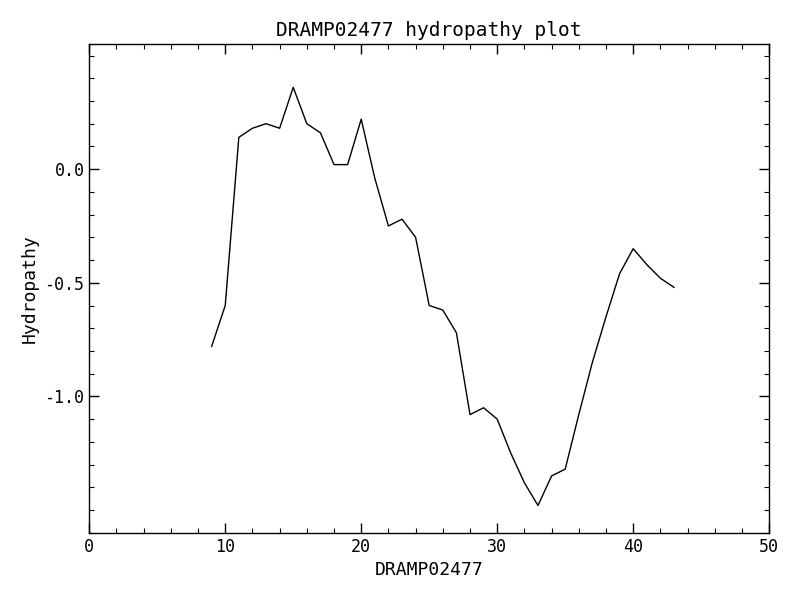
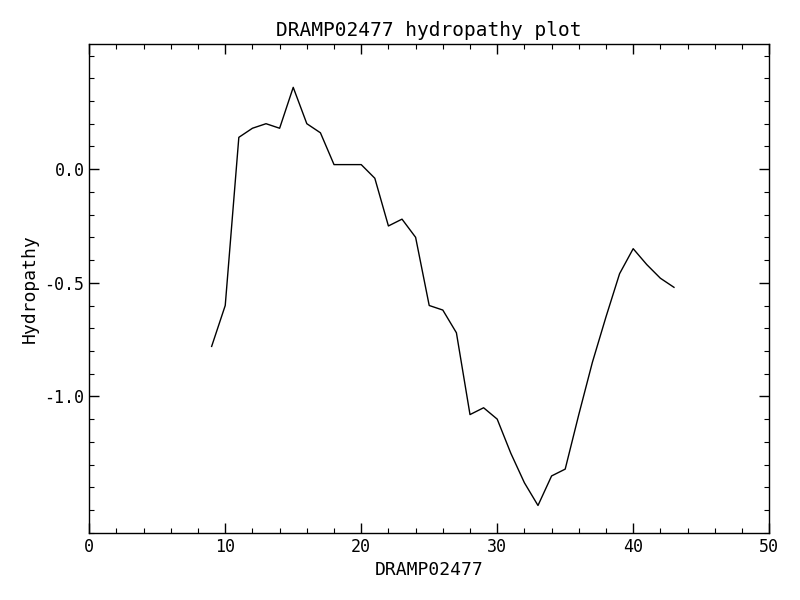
20: 0.22 -> 0.02
